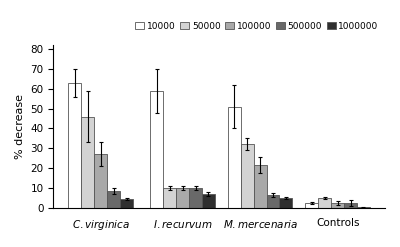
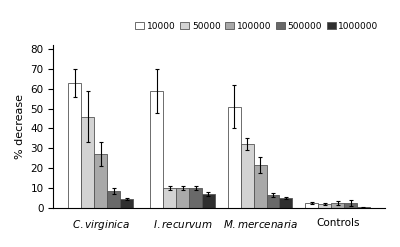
50000/Controls: 5 -> 2
